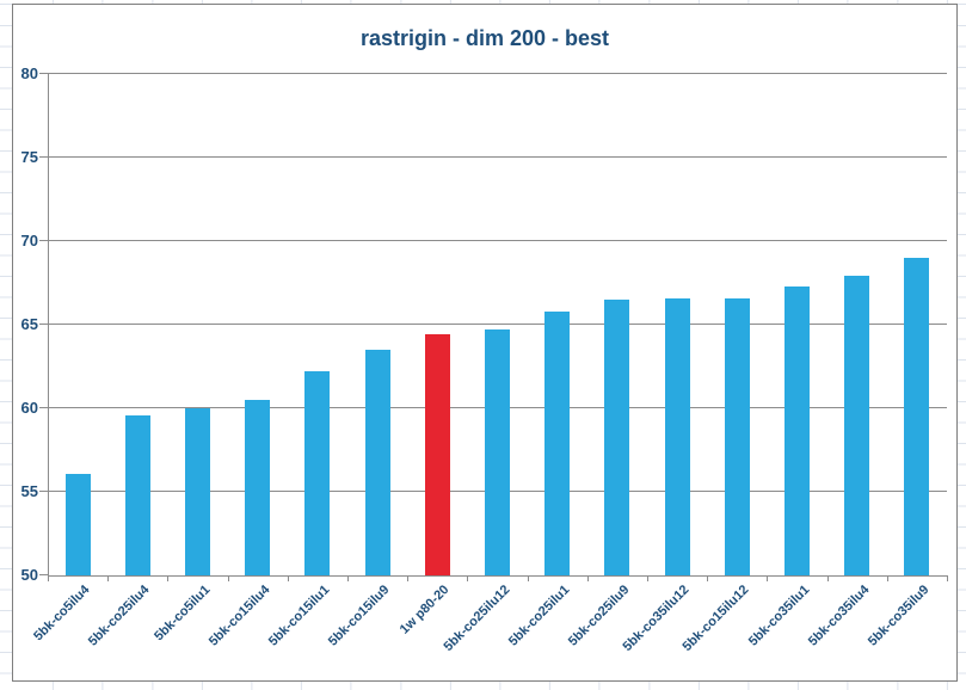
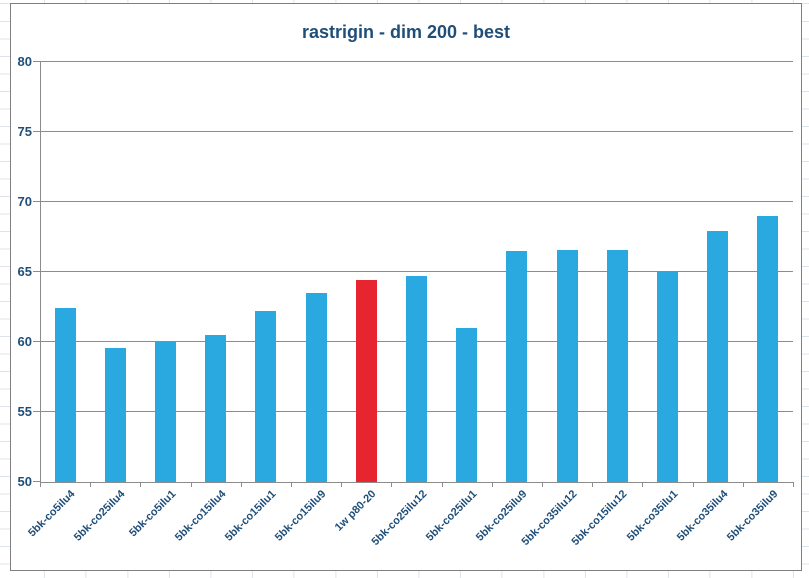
5bk-co5ilu4: 56.1 -> 62.4
5bk-co25ilu1: 65.8 -> 61.0
5bk-co35ilu1: 67.3 -> 65.1
